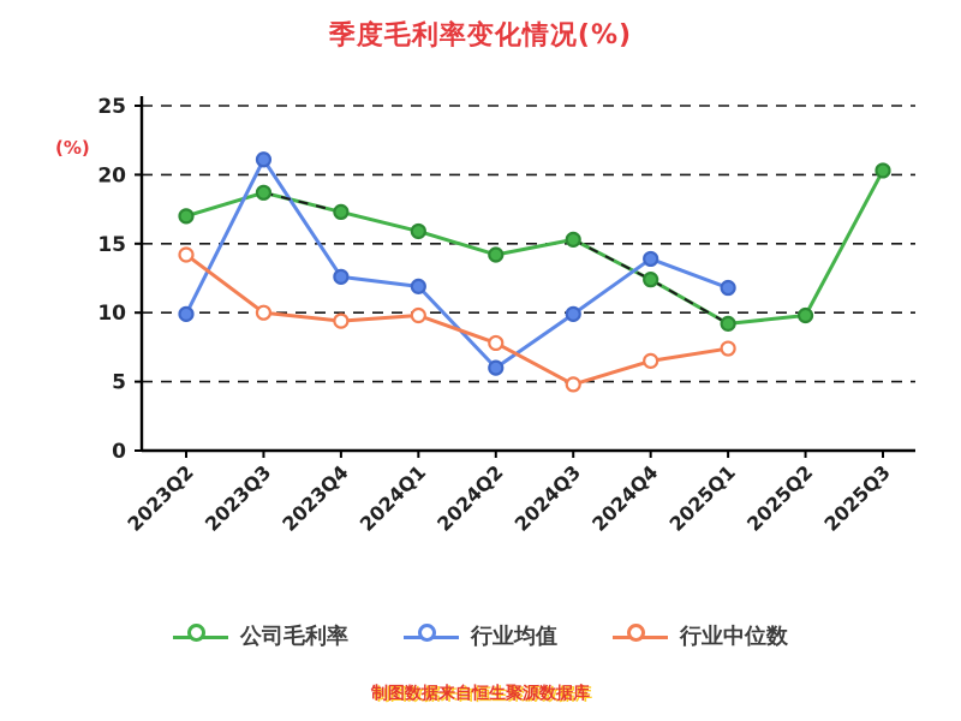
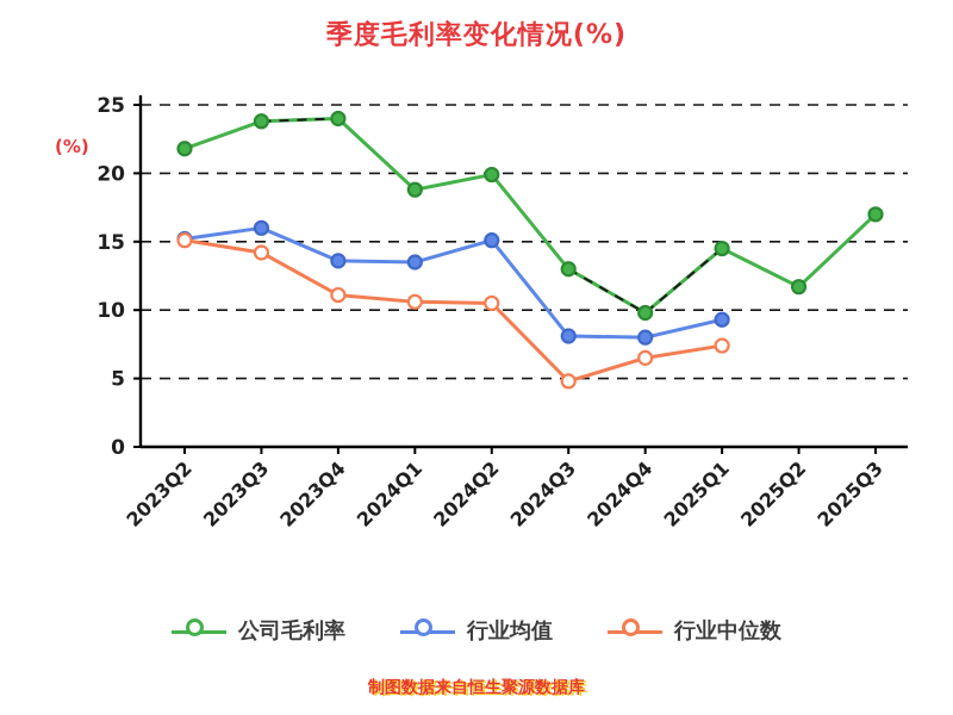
公司毛利率/2023Q2: 17.0 -> 21.8
行业均值/2023Q2: 9.9 -> 15.2
行业中位数/2023Q2: 14.2 -> 15.1
公司毛利率/2023Q3: 18.7 -> 23.8
行业均值/2023Q3: 21.1 -> 16.0
行业中位数/2023Q3: 10.0 -> 14.2
公司毛利率/2023Q4: 17.3 -> 24.0
行业均值/2023Q4: 12.6 -> 13.6
行业中位数/2023Q4: 9.4 -> 11.1
公司毛利率/2024Q1: 15.9 -> 18.8
行业均值/2024Q1: 11.9 -> 13.5
行业中位数/2024Q1: 9.8 -> 10.6
公司毛利率/2024Q2: 14.2 -> 19.9
行业均值/2024Q2: 6.0 -> 15.1
行业中位数/2024Q2: 7.8 -> 10.5
公司毛利率/2024Q3: 15.3 -> 13.0
行业均值/2024Q3: 9.9 -> 8.1
公司毛利率/2024Q4: 12.4 -> 9.8
行业均值/2024Q4: 13.9 -> 8.0
公司毛利率/2025Q1: 9.2 -> 14.5
行业均值/2025Q1: 11.8 -> 9.3
公司毛利率/2025Q2: 9.8 -> 11.7
公司毛利率/2025Q3: 20.3 -> 17.0
